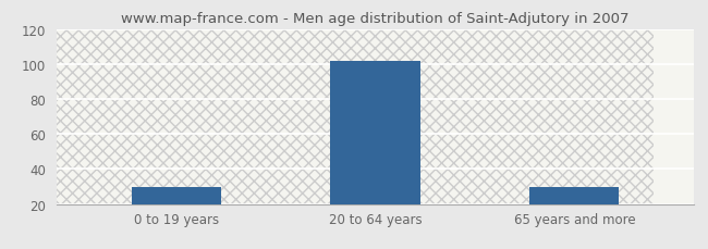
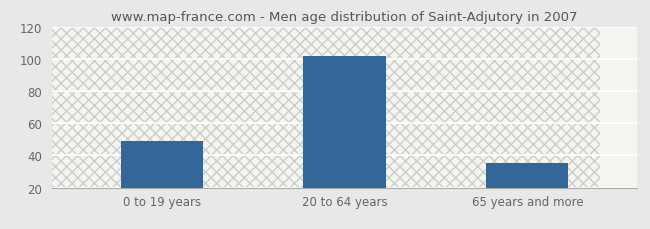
0 to 19 years: 30 -> 49
65 years and more: 30 -> 35
